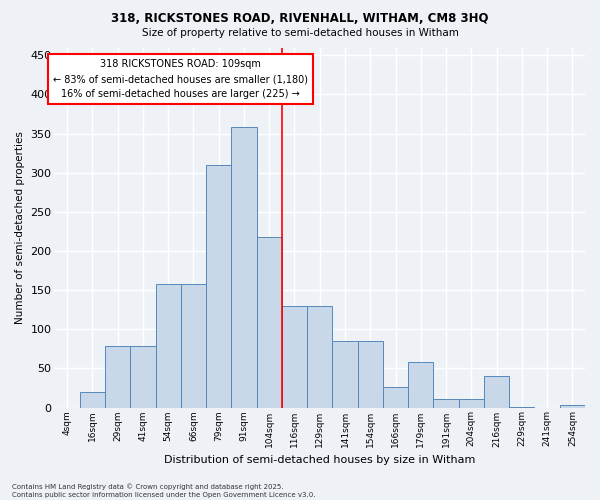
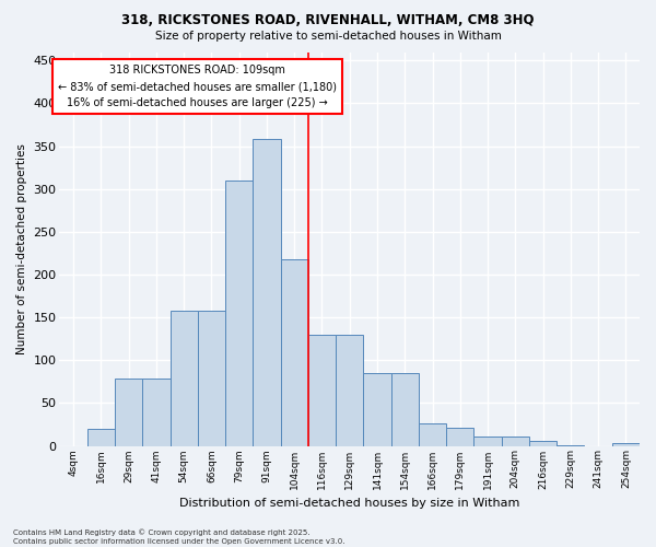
179sqm: 58 -> 21
216sqm: 40 -> 6
